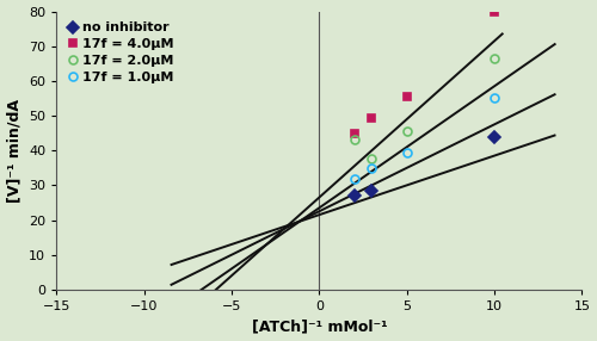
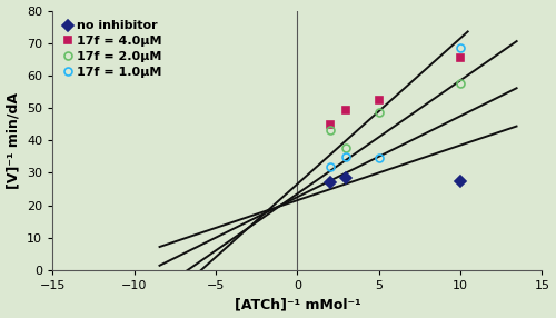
17f = 4.0μM/5: 55.5 -> 52.5
17f = 2.0μM/5: 45.5 -> 48.5
17f = 1.0μM/5: 39.5 -> 34.5
no inhibitor/10: 44.0 -> 27.5
17f = 4.0μM/10: 80.0 -> 65.5
17f = 2.0μM/10: 66.5 -> 57.5
17f = 1.0μM/10: 55.0 -> 68.5
